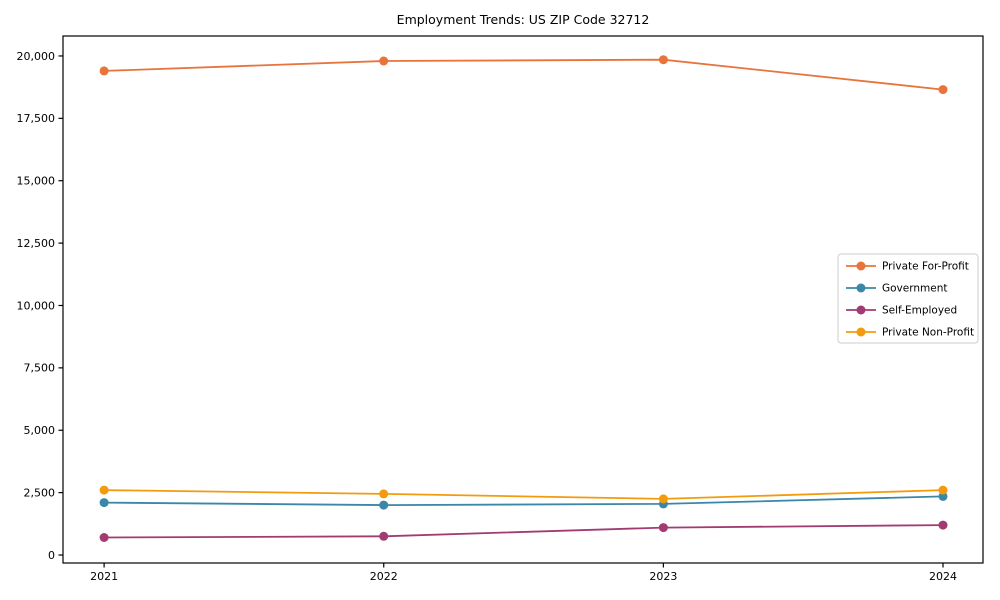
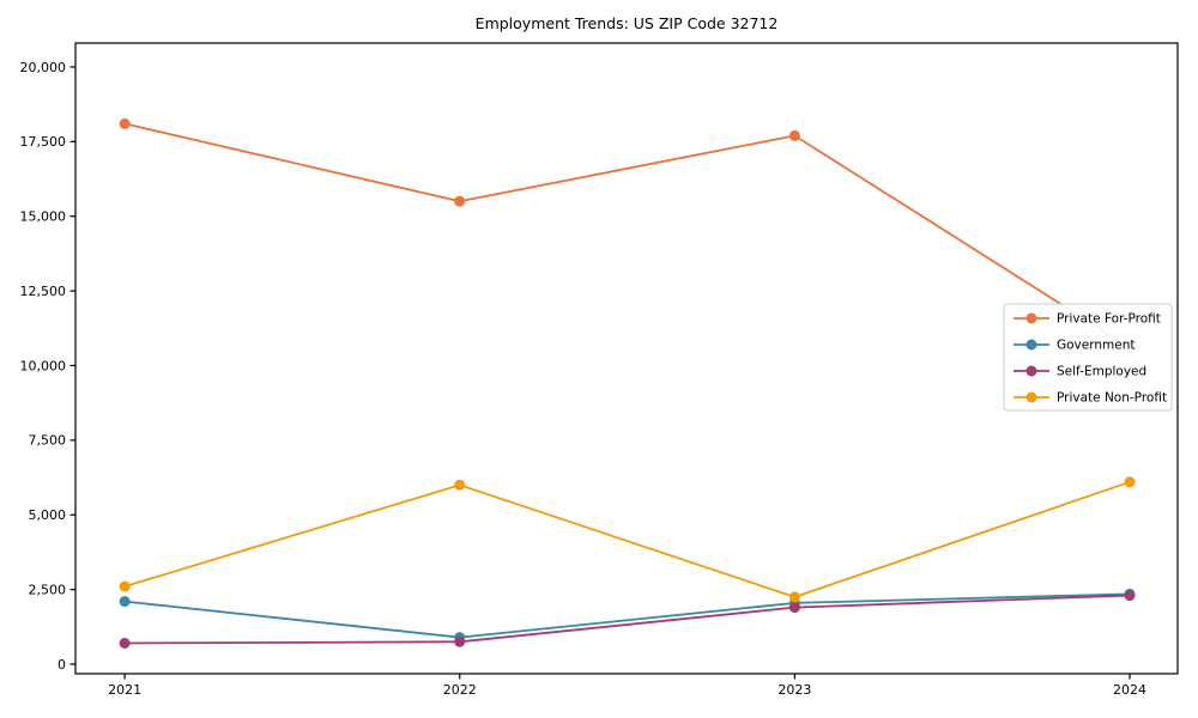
Private For-Profit/2021: 19400 -> 18100
Private For-Profit/2022: 19800 -> 15500
Government/2022: 2000 -> 900
Private Non-Profit/2022: 2400 -> 6000
Private For-Profit/2023: 19800 -> 17700
Self-Employed/2023: 1100 -> 1900
Private For-Profit/2024: 18600 -> 10600
Self-Employed/2024: 1200 -> 2300
Private Non-Profit/2024: 2600 -> 6100
